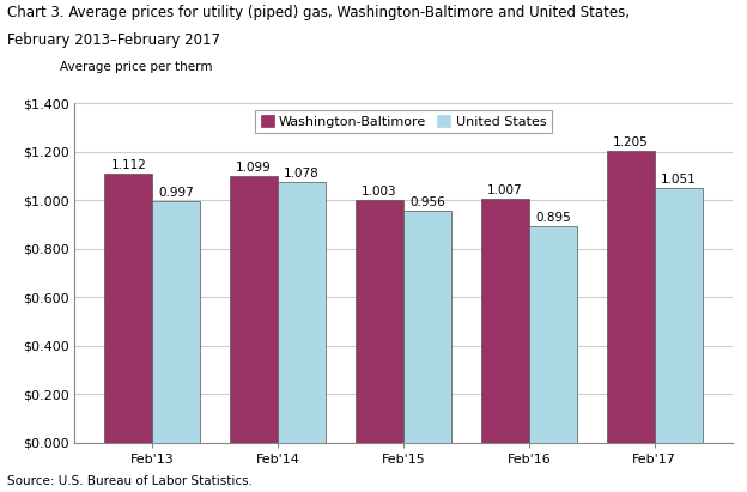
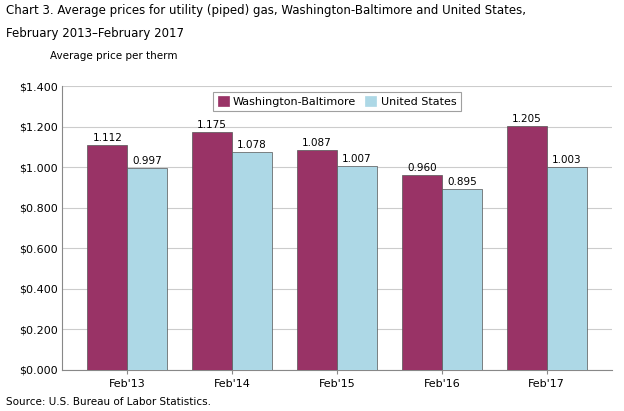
Washington-Baltimore/Feb'14: 1.099 -> 1.175
Washington-Baltimore/Feb'15: 1.003 -> 1.087
United States/Feb'15: 0.956 -> 1.007
Washington-Baltimore/Feb'16: 1.007 -> 0.960
United States/Feb'17: 1.051 -> 1.003
